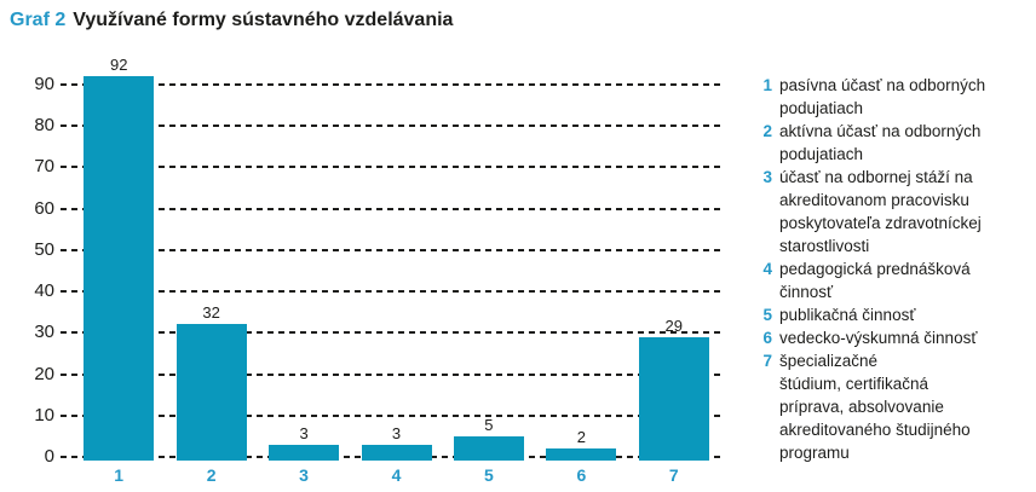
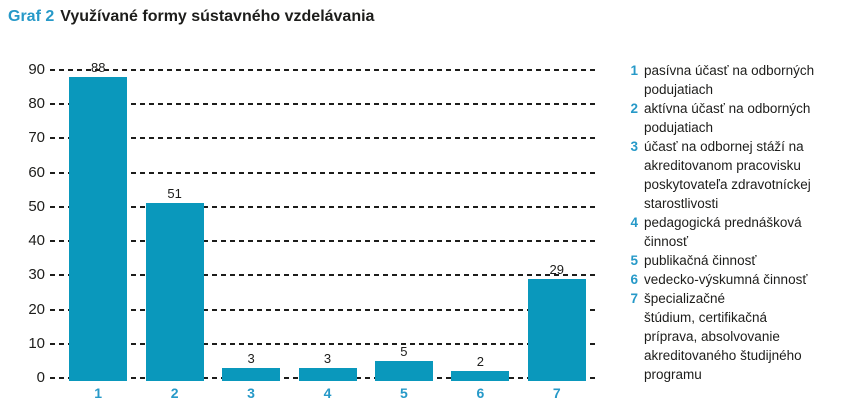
1: 92 -> 88
2: 32 -> 51
